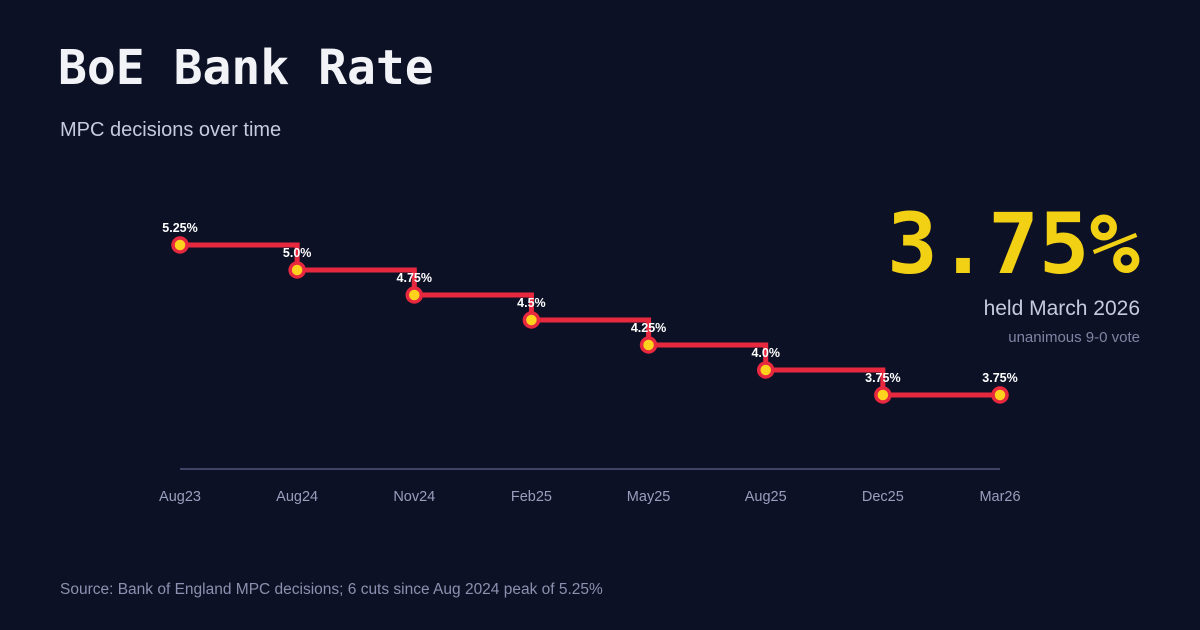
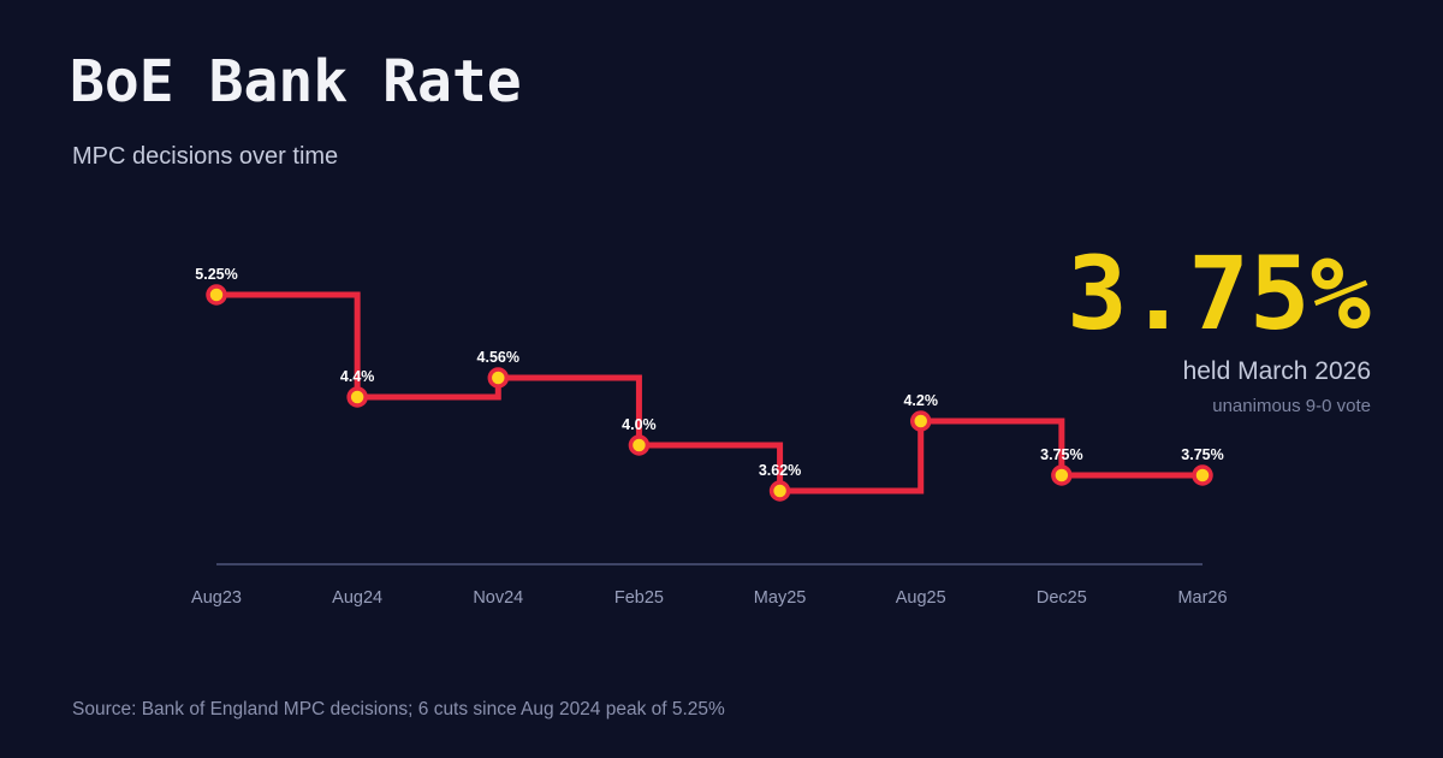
Aug24: 5.0% -> 4.4%
Nov24: 4.75% -> 4.56%
Feb25: 4.5% -> 4.0%
May25: 4.25% -> 3.62%
Aug25: 4.0% -> 4.2%
